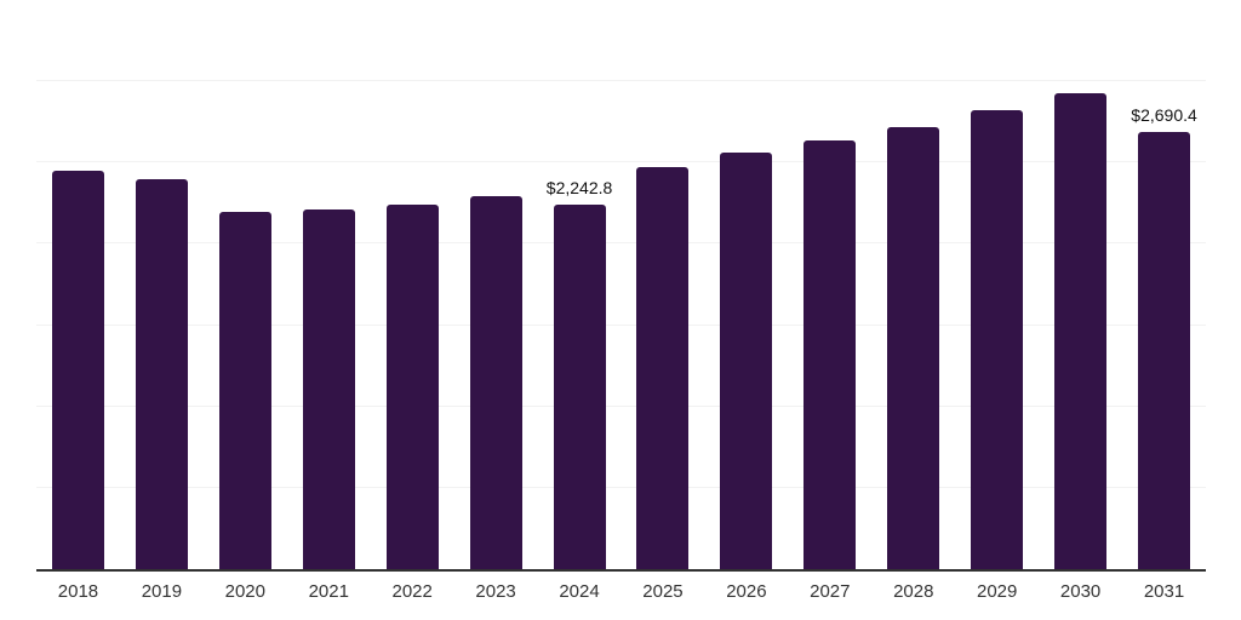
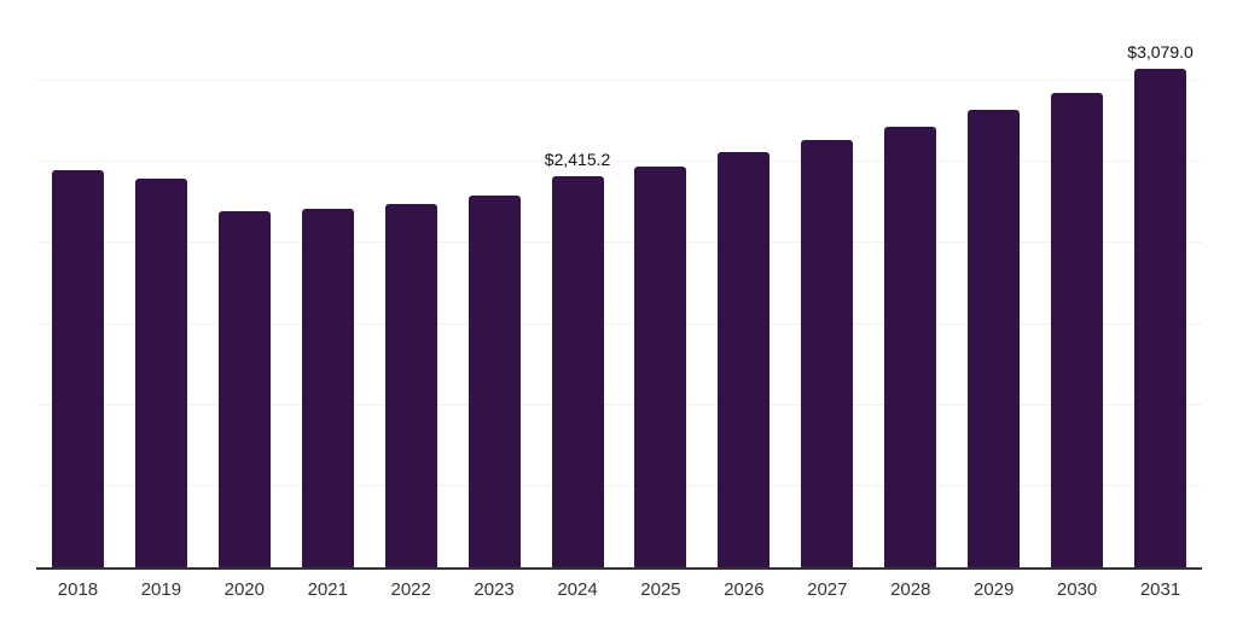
2024: $2,242.8 -> $2,415.2
2031: $2,690.4 -> $3,079.0
